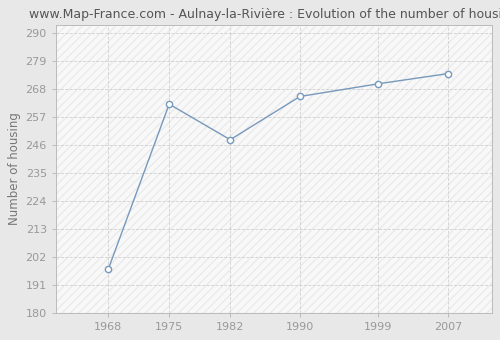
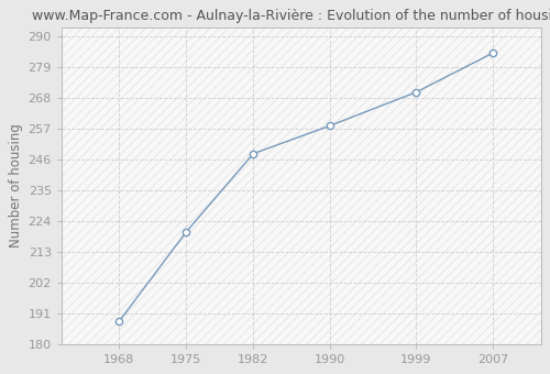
1968: 197 -> 188
1975: 262 -> 220
1990: 265 -> 258
2007: 274 -> 284
